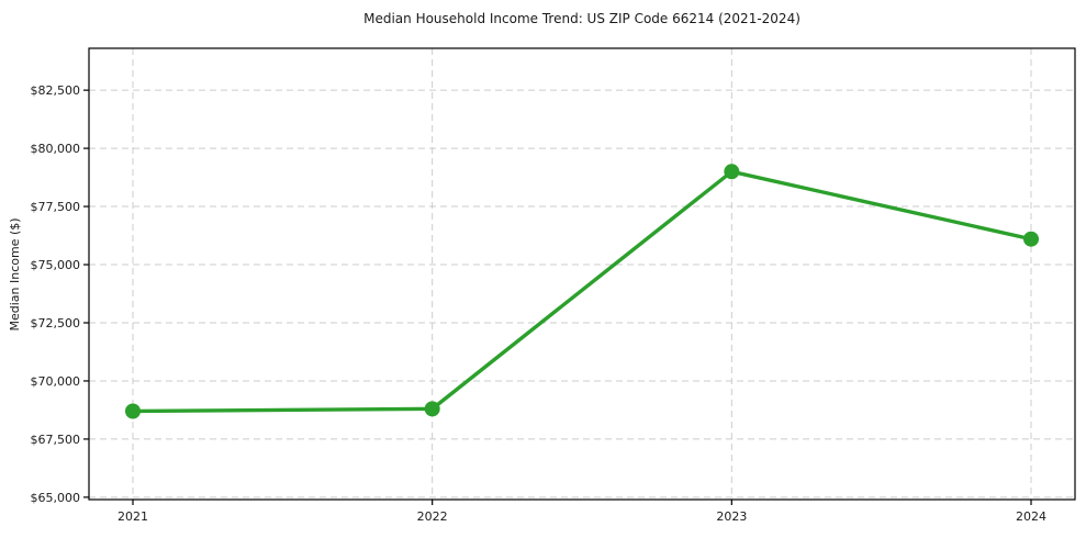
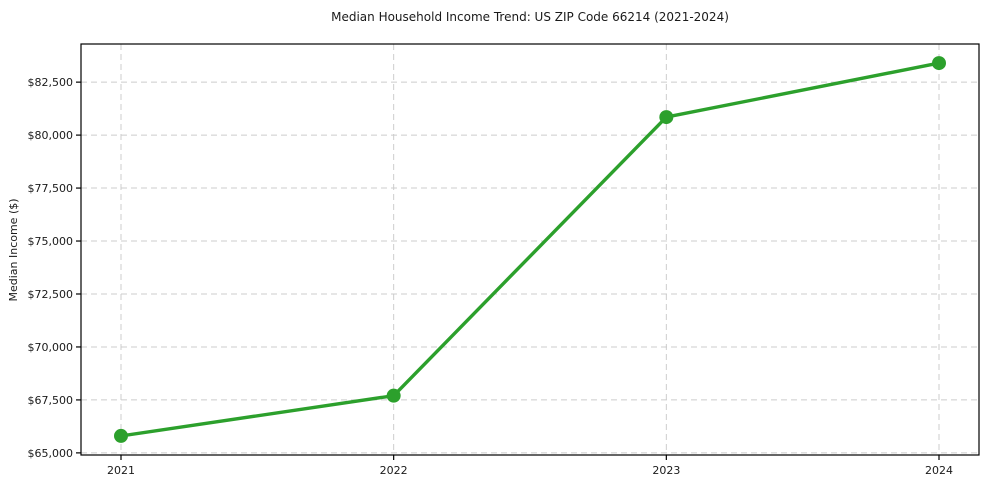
2021: $68700 -> $65800
2022: $68800 -> $67700
2023: $79000 -> $80800
2024: $76100 -> $83400
